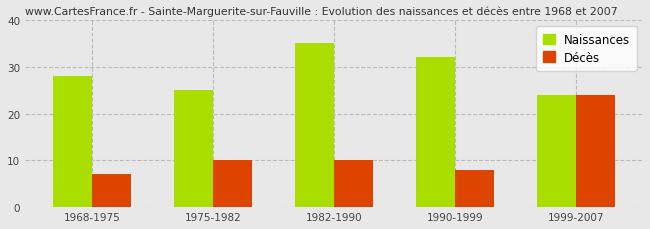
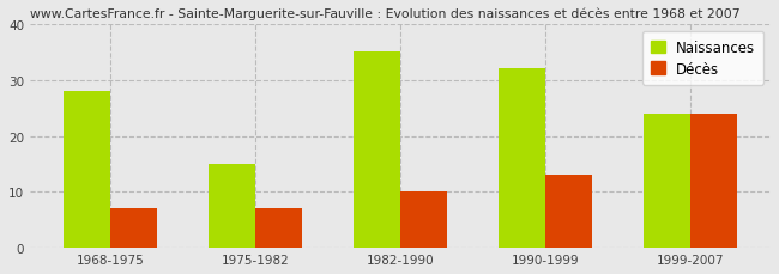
Naissances/1975-1982: 25 -> 15
Décès/1975-1982: 10 -> 7
Décès/1990-1999: 8 -> 13
